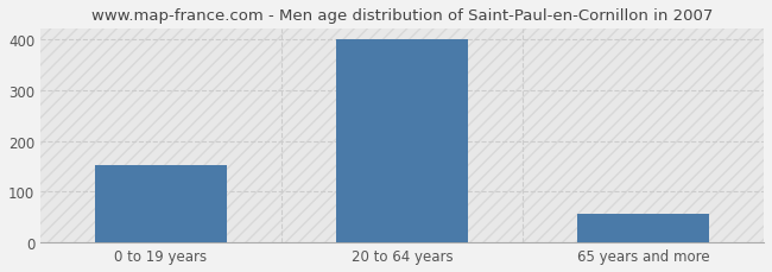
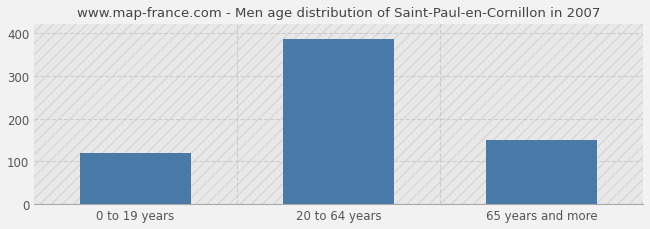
0 to 19 years: 152 -> 120
20 to 64 years: 400 -> 385
65 years and more: 57 -> 150
